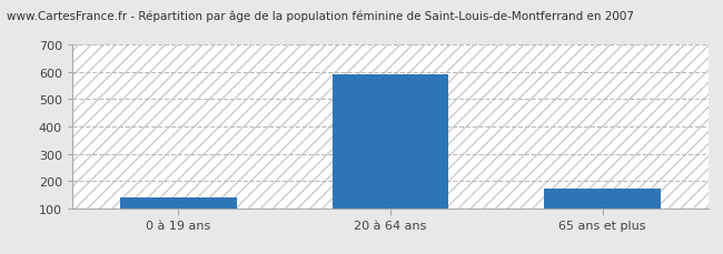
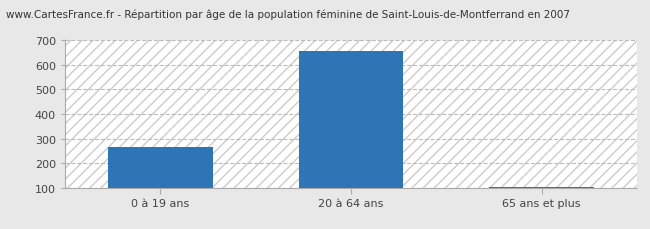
0 à 19 ans: 140 -> 267
20 à 64 ans: 590 -> 656
65 ans et plus: 170 -> 103
